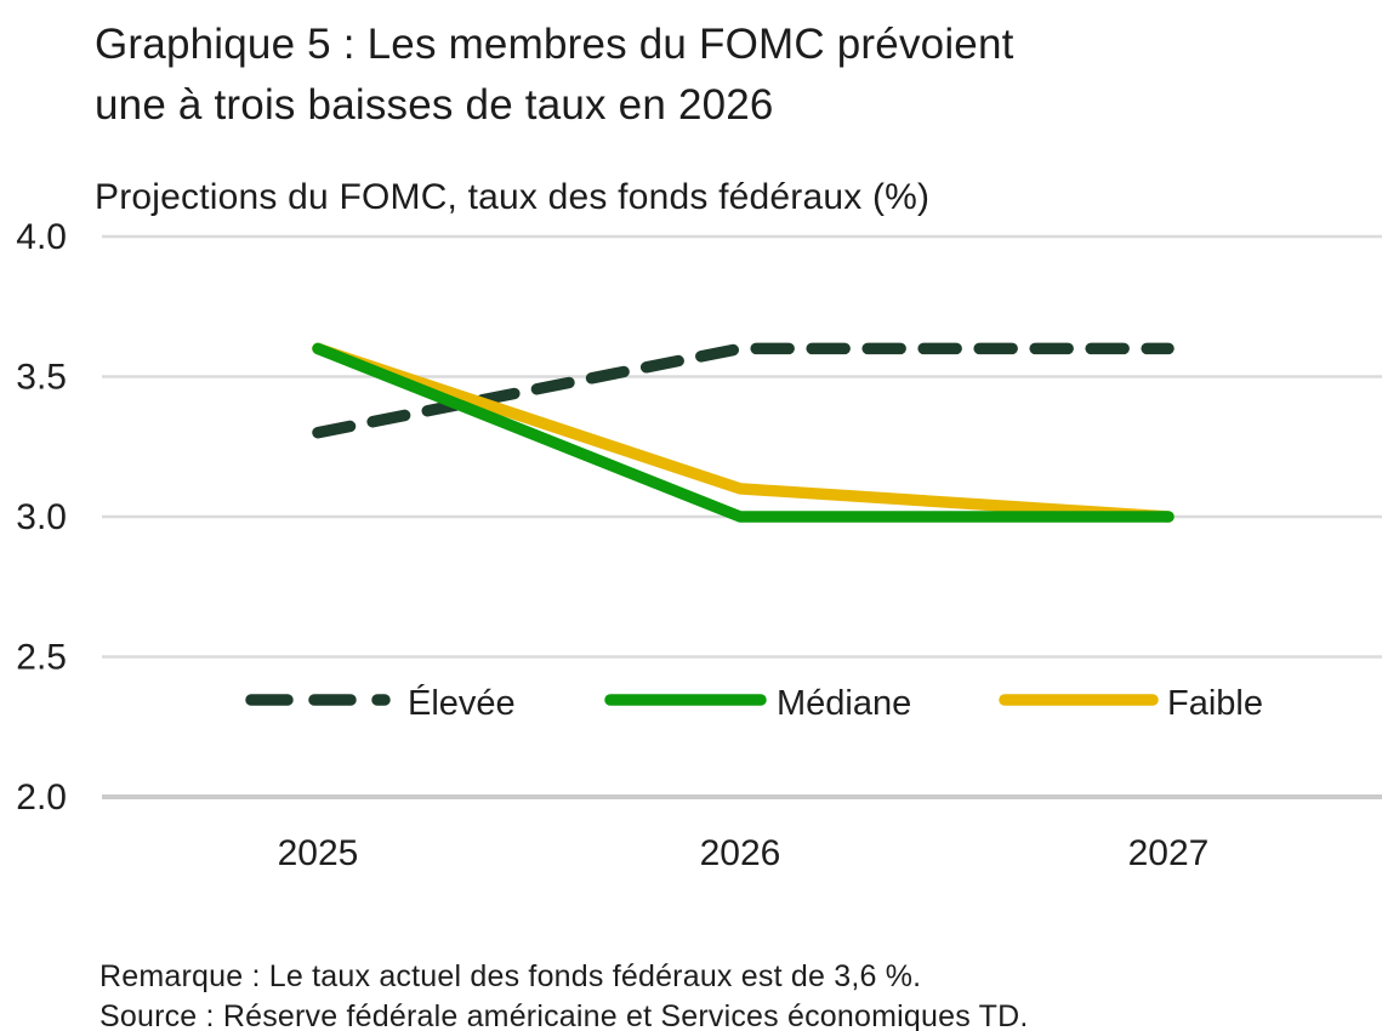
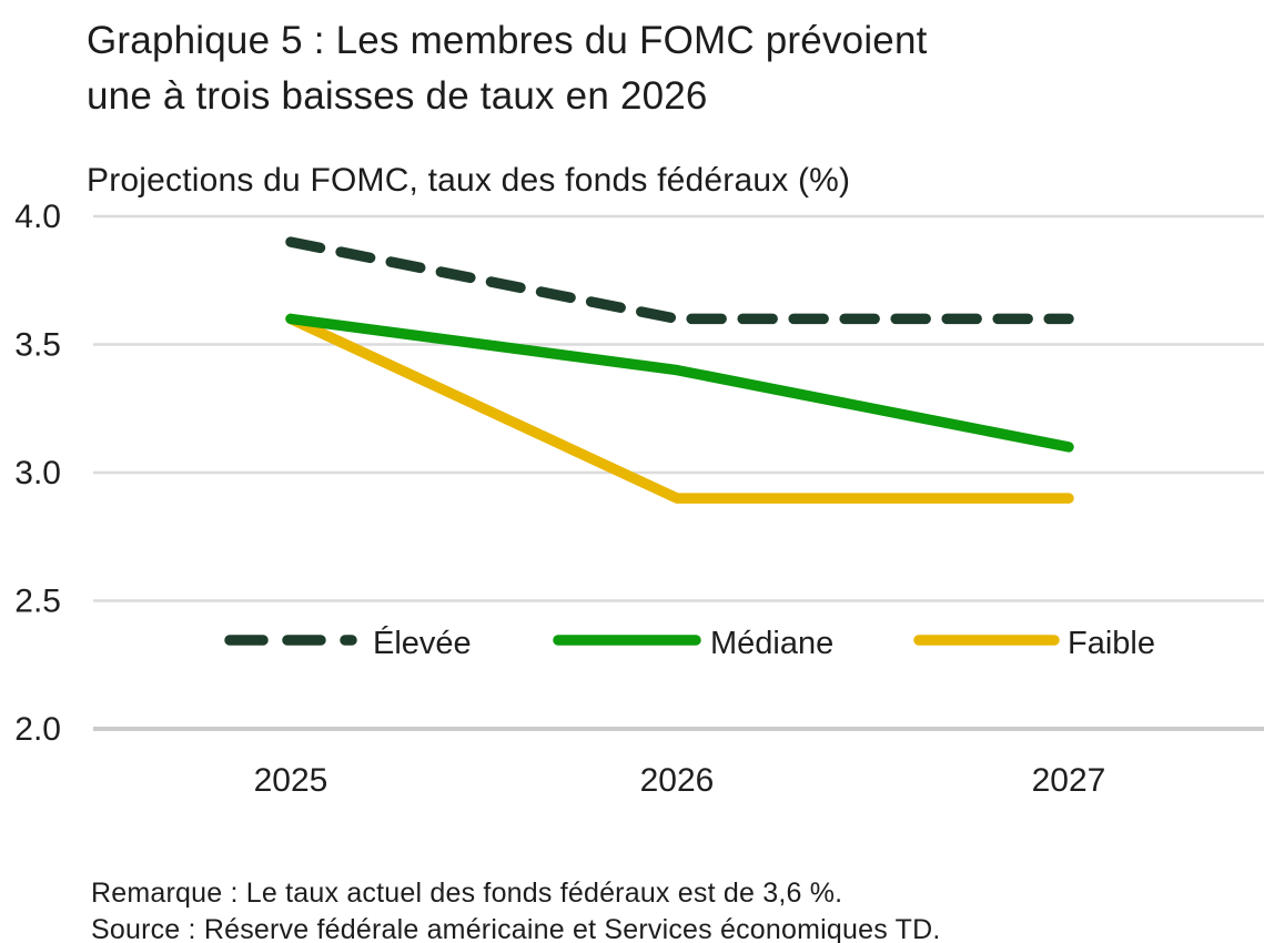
Élevée/2025: 3.3 -> 3.9
Médiane/2026: 3.0 -> 3.4
Faible/2026: 3.1 -> 2.9
Médiane/2027: 3.0 -> 3.1
Faible/2027: 3.0 -> 2.9
